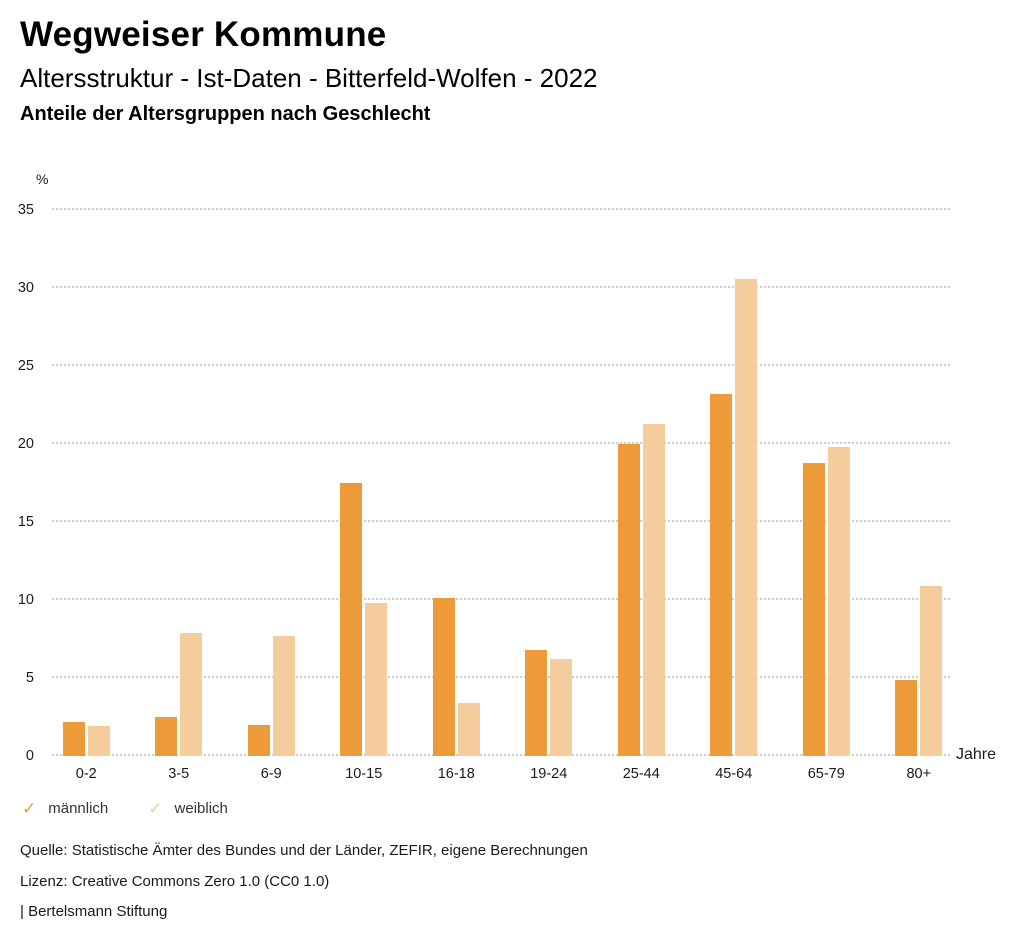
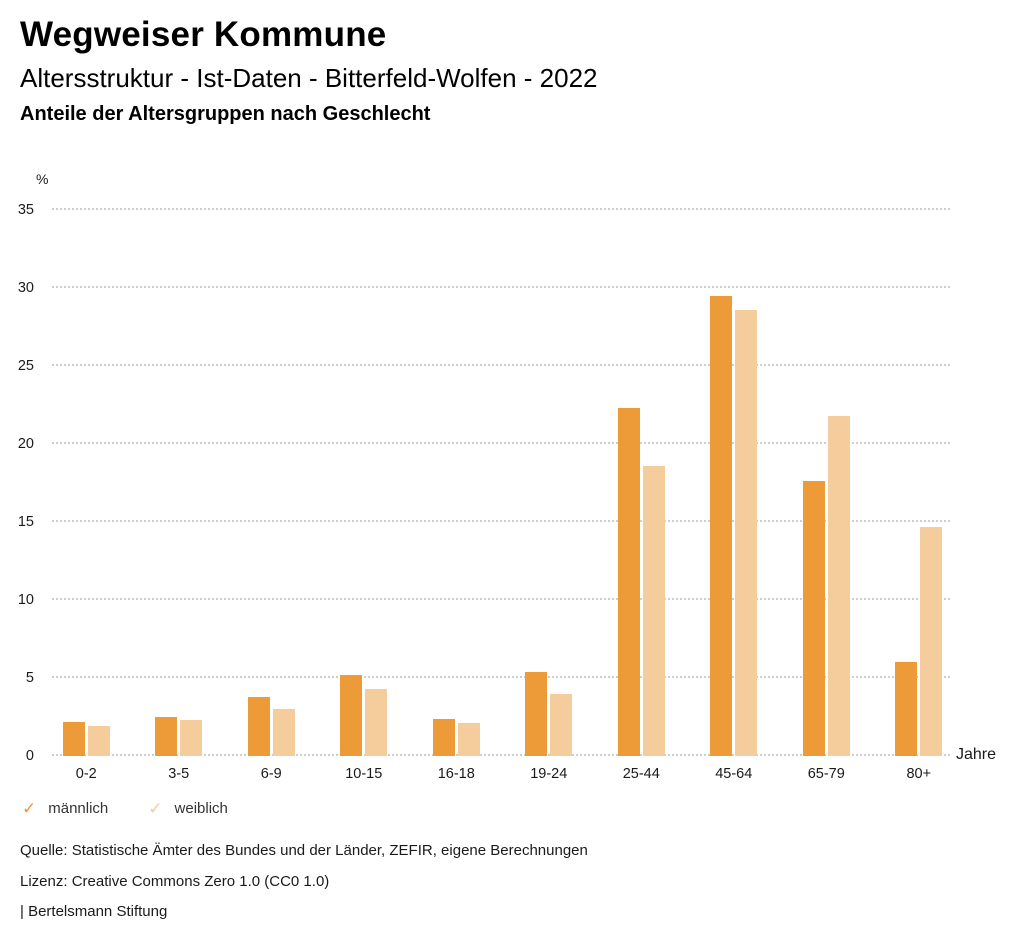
weiblich/3-5: 7.9 -> 2.3
männlich/6-9: 2.0 -> 3.8
weiblich/6-9: 7.7 -> 3.0
männlich/10-15: 17.5 -> 5.2
weiblich/10-15: 9.8 -> 4.3
männlich/16-18: 10.1 -> 2.4
weiblich/16-18: 3.4 -> 2.1
männlich/19-24: 6.8 -> 5.4
weiblich/19-24: 6.2 -> 4.0
männlich/25-44: 20.0 -> 22.3
weiblich/25-44: 21.3 -> 18.6
männlich/45-64: 23.2 -> 29.5
weiblich/45-64: 30.6 -> 28.6
männlich/65-79: 18.8 -> 17.6
weiblich/65-79: 19.8 -> 21.8
männlich/80+: 4.9 -> 6.0
weiblich/80+: 10.9 -> 14.7
